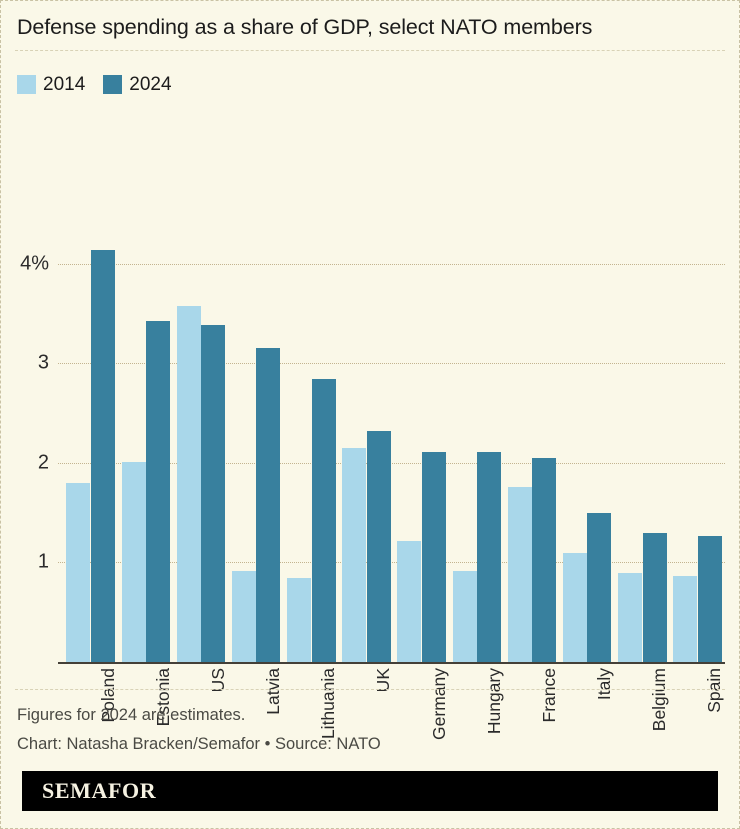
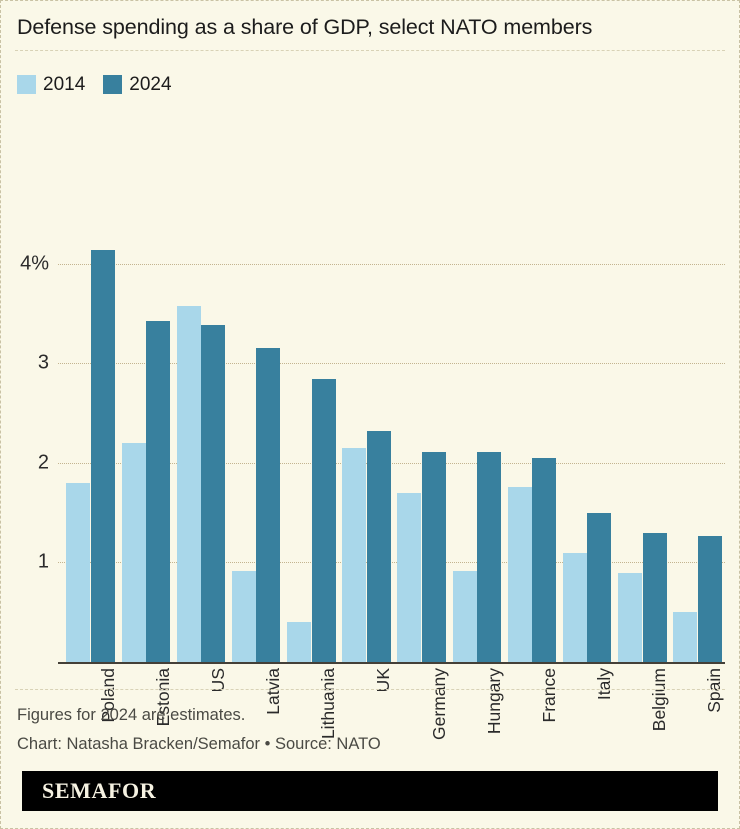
2014/Estonia: 2.0% -> 2.2%
2014/Lithuania: 0.8% -> 0.4%
2014/Germany: 1.2% -> 1.7%
2014/Spain: 0.9% -> 0.5%
